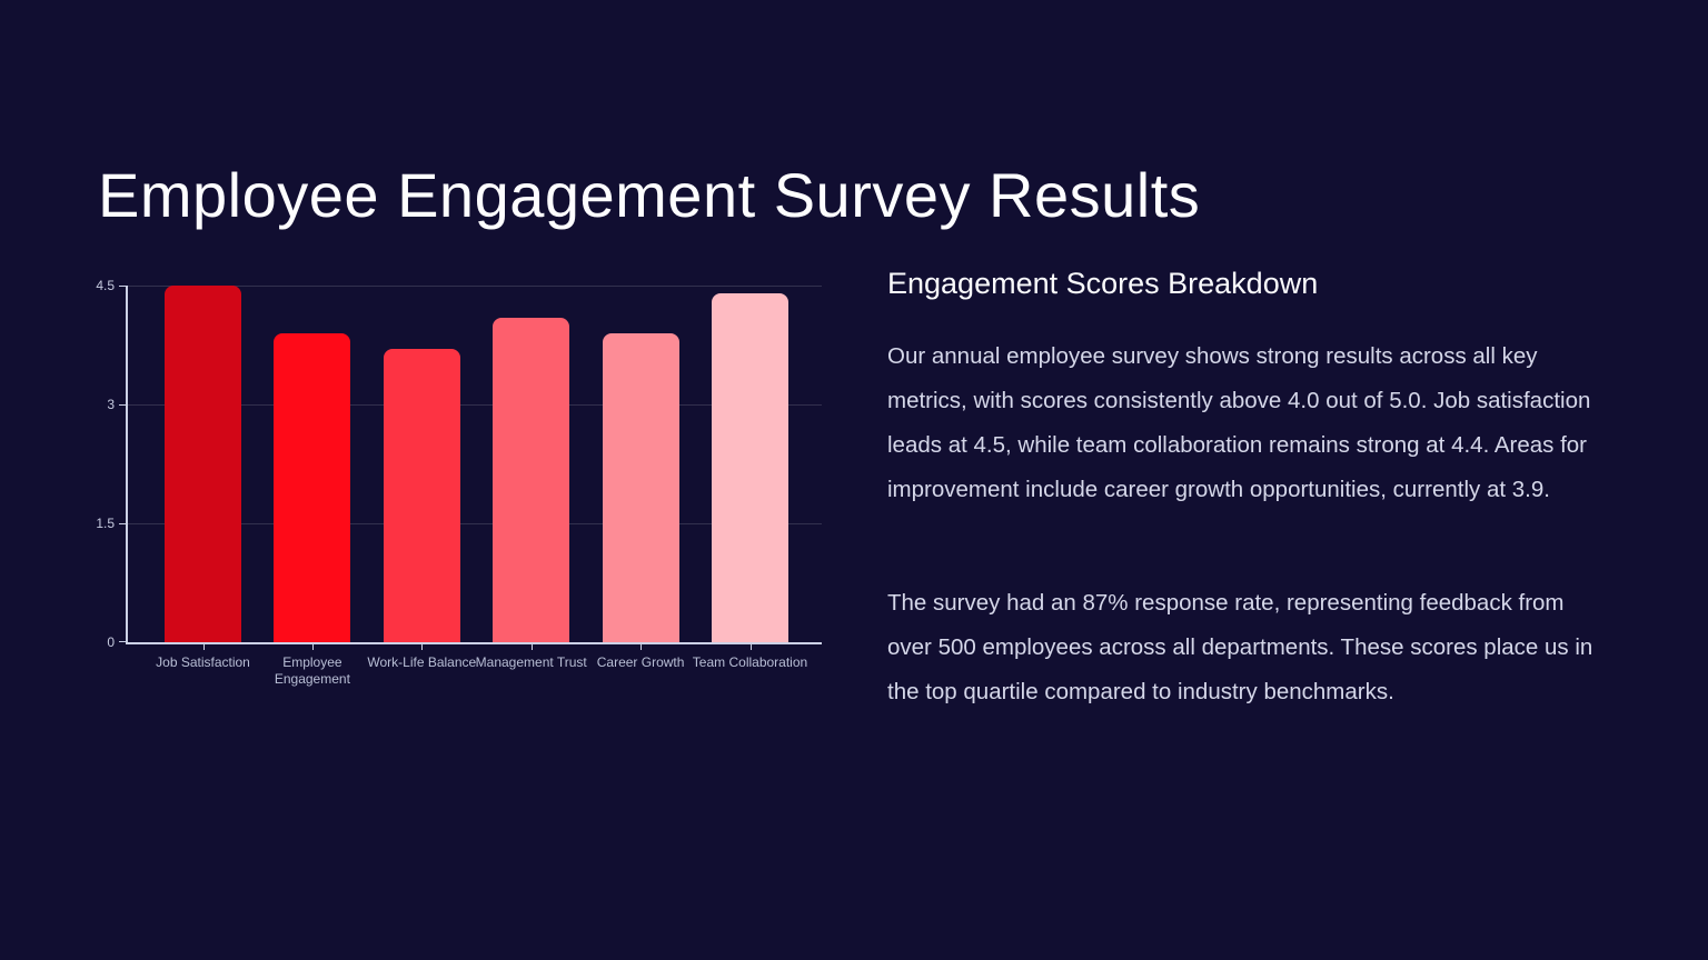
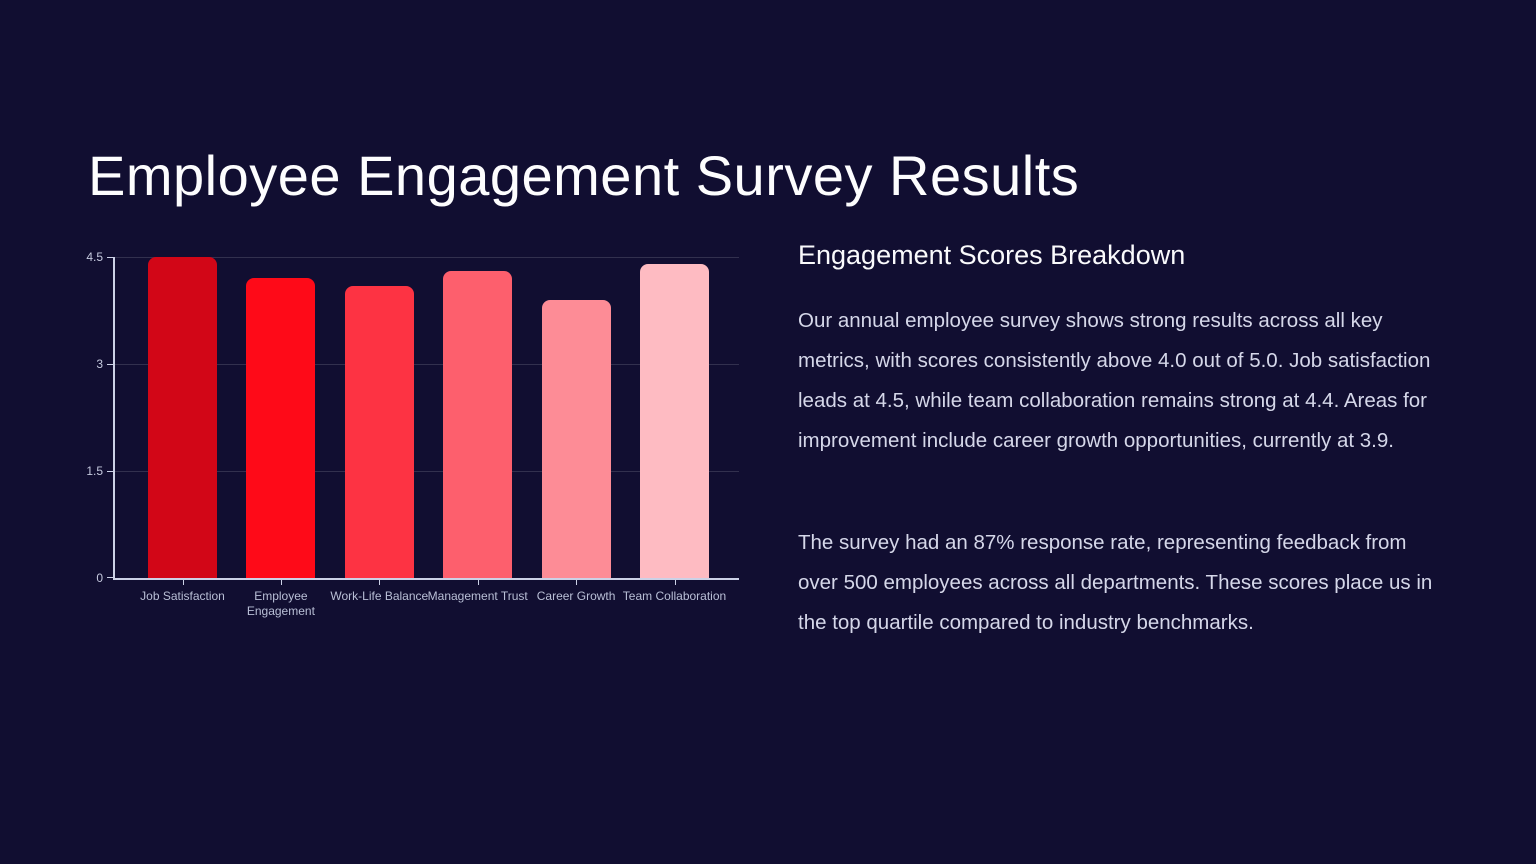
Employee Engagement: 3.9 -> 4.2
Work-Life Balance: 3.7 -> 4.1
Management Trust: 4.1 -> 4.3
